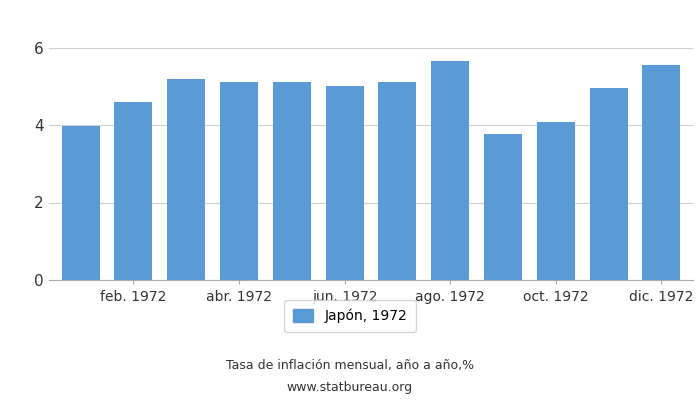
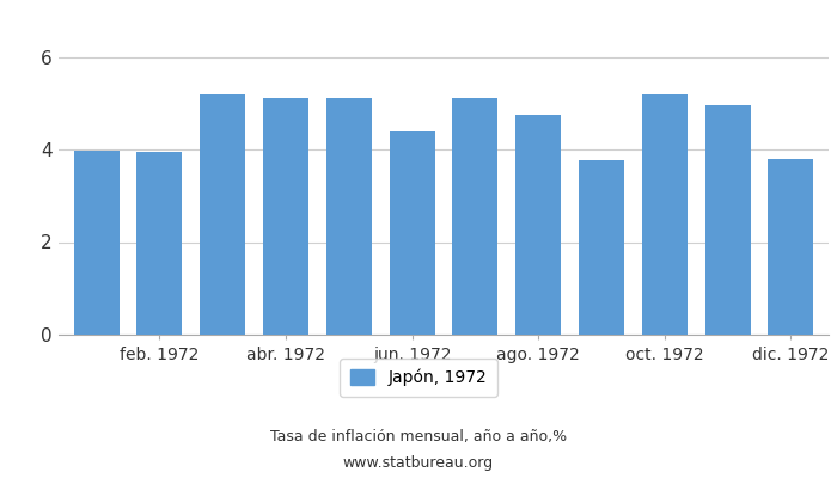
feb. 1972: 4.60 -> 3.95
jun. 1972: 5.00 -> 4.40
ago. 1972: 5.65 -> 4.75
oct. 1972: 4.08 -> 5.20
dic. 1972: 5.55 -> 3.80
